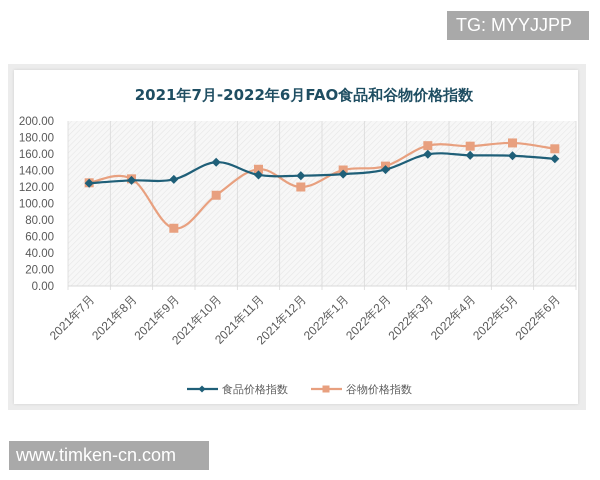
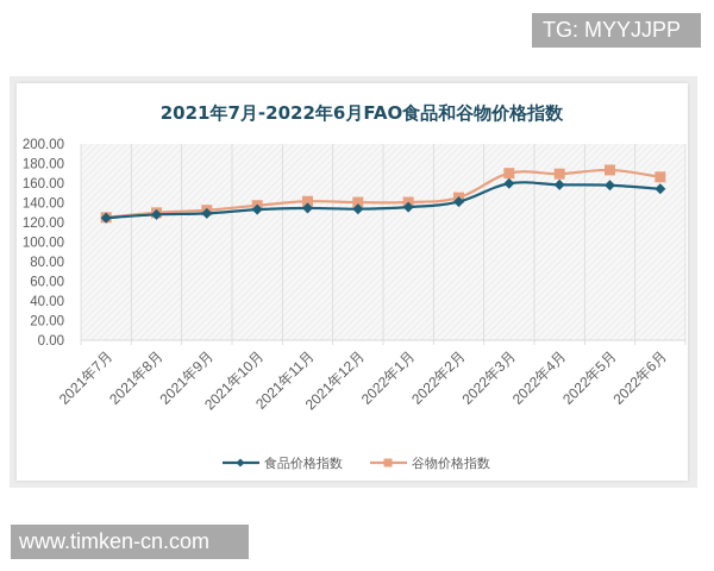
谷物价格指数/2021年9月: 70 -> 130
食品价格指数/2021年10月: 150 -> 130
谷物价格指数/2021年10月: 110 -> 140
谷物价格指数/2021年12月: 120 -> 140
